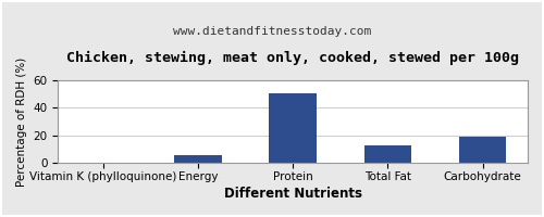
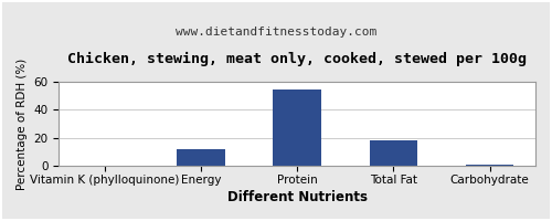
Energy: 6 -> 12
Protein: 50 -> 54
Total Fat: 13 -> 18
Carbohydrate: 19 -> 1
